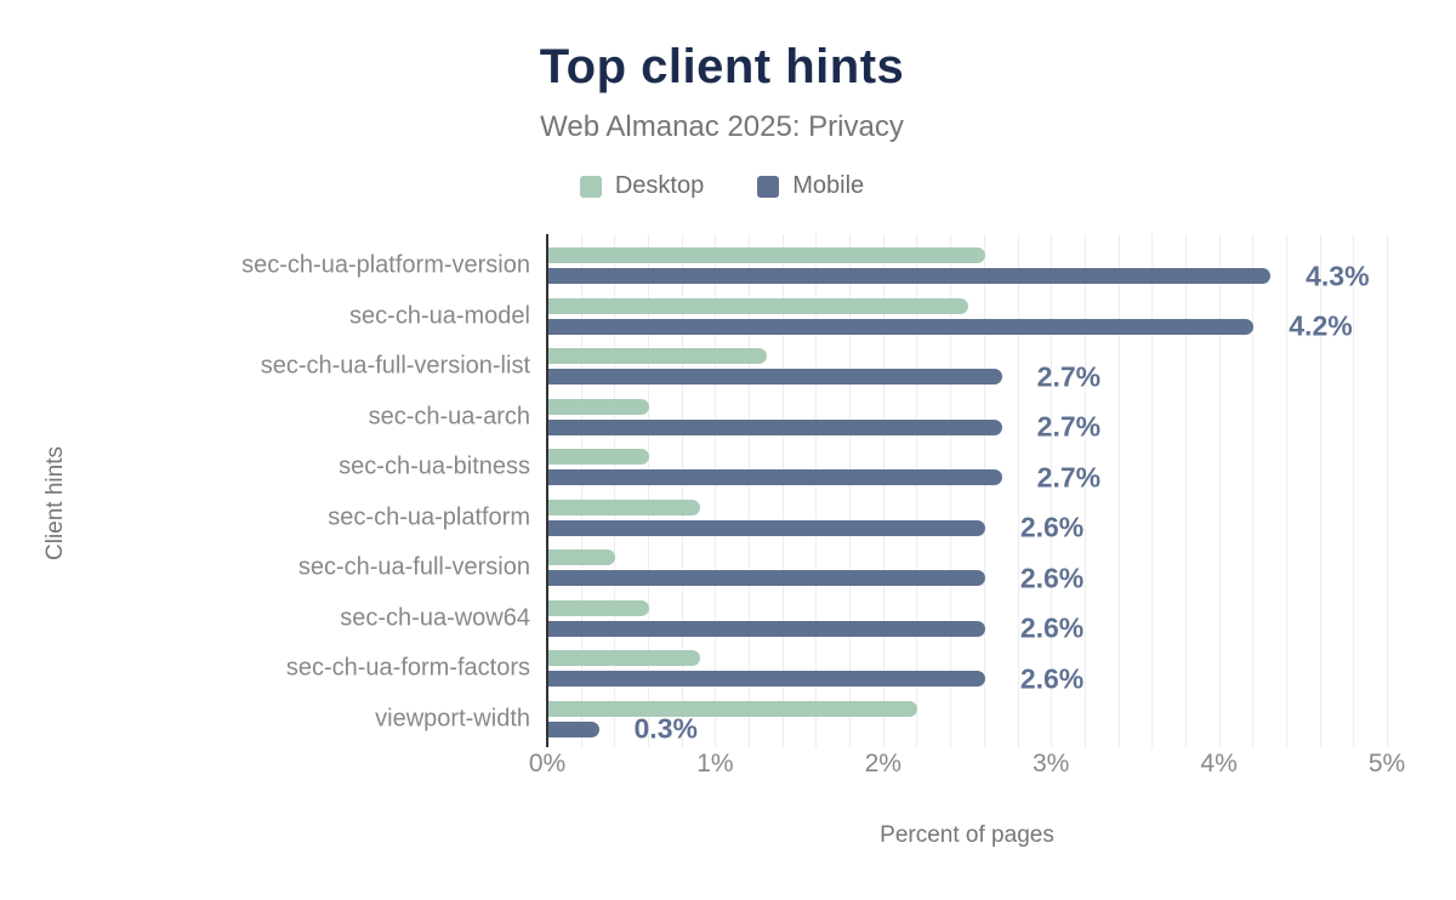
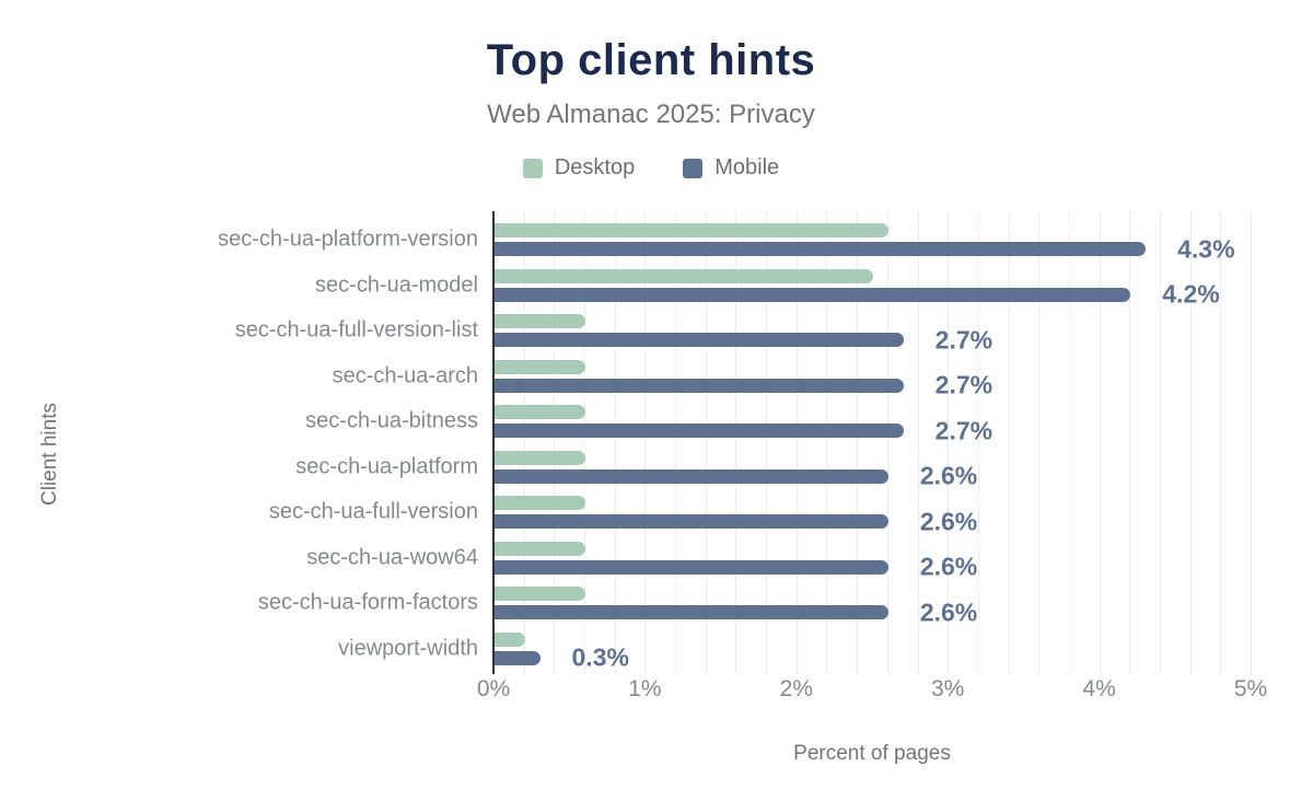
Desktop/sec-ch-ua-full-version-list: 1.3% -> 0.6%
Desktop/sec-ch-ua-platform: 0.9% -> 0.6%
Desktop/sec-ch-ua-full-version: 0.4% -> 0.6%
Desktop/sec-ch-ua-form-factors: 0.9% -> 0.6%
Desktop/viewport-width: 2.2% -> 0.2%
